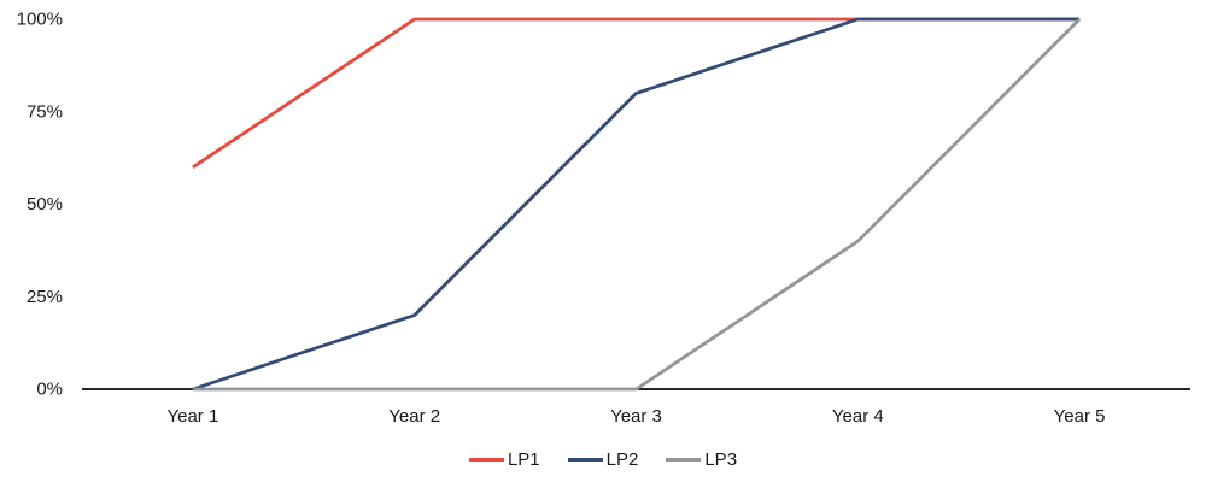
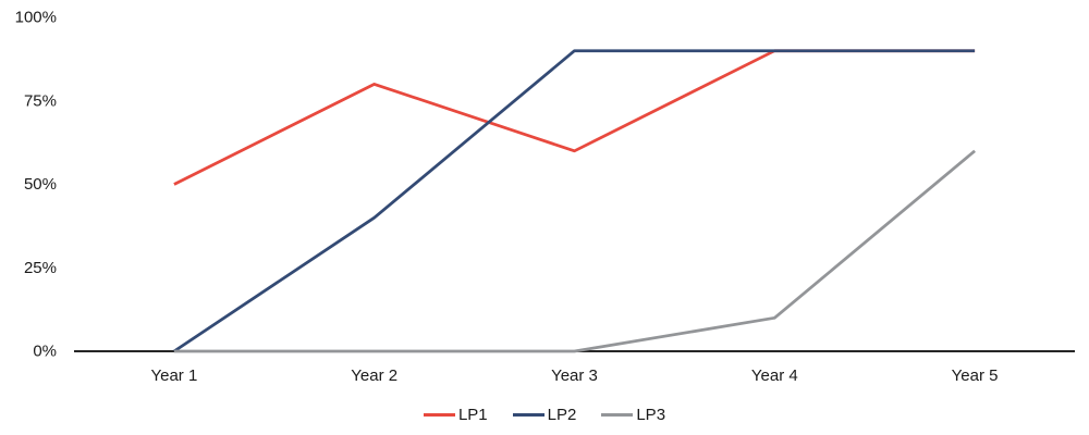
LP1/Year 1: 60% -> 50%
LP1/Year 2: 100% -> 80%
LP2/Year 2: 20% -> 40%
LP1/Year 3: 100% -> 60%
LP2/Year 3: 80% -> 90%
LP1/Year 4: 100% -> 90%
LP2/Year 4: 100% -> 90%
LP3/Year 4: 40% -> 10%
LP1/Year 5: 100% -> 90%
LP2/Year 5: 100% -> 90%
LP3/Year 5: 100% -> 60%
